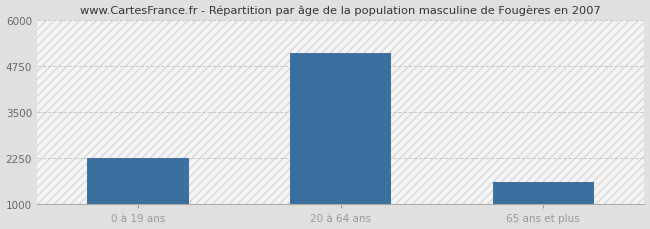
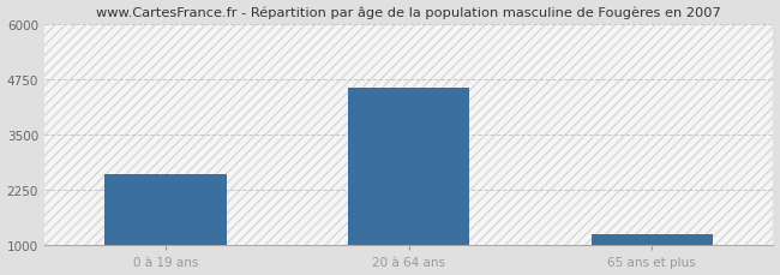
0 à 19 ans: 2250 -> 2600
20 à 64 ans: 5100 -> 4550
65 ans et plus: 1600 -> 1250
